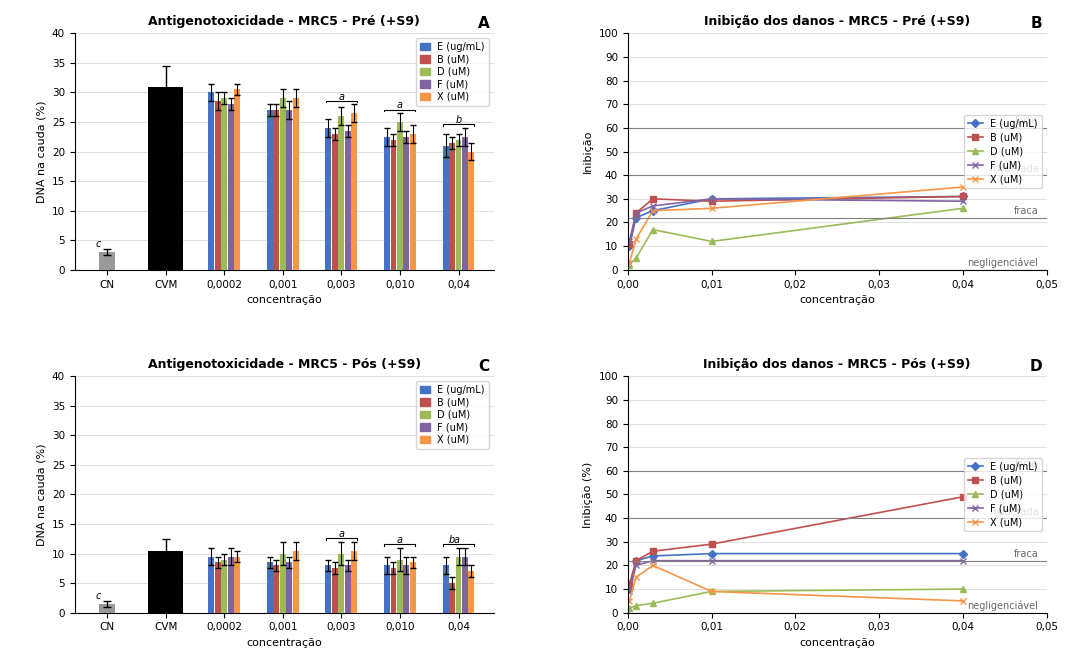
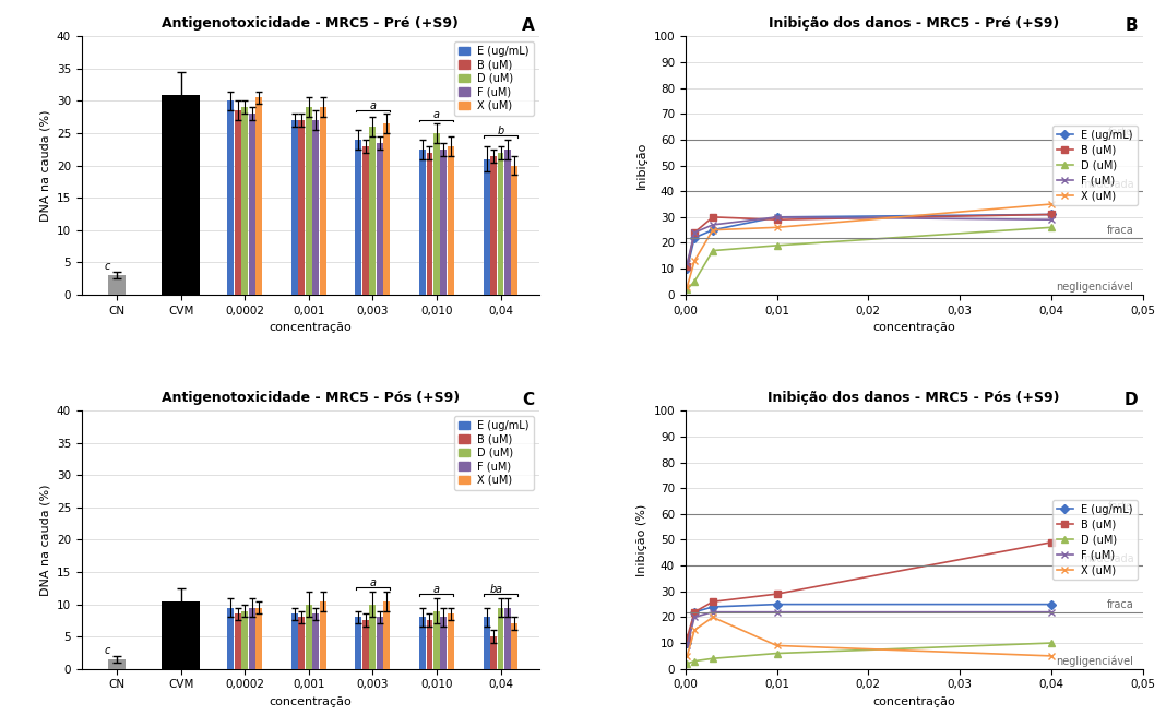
Inibição dos danos - MRC5 - Pré (+S9)/D (uM)/0,01: 12 -> 19
Inibição dos danos - MRC5 - Pós (+S9)/D (uM)/0,01: 9 -> 6
